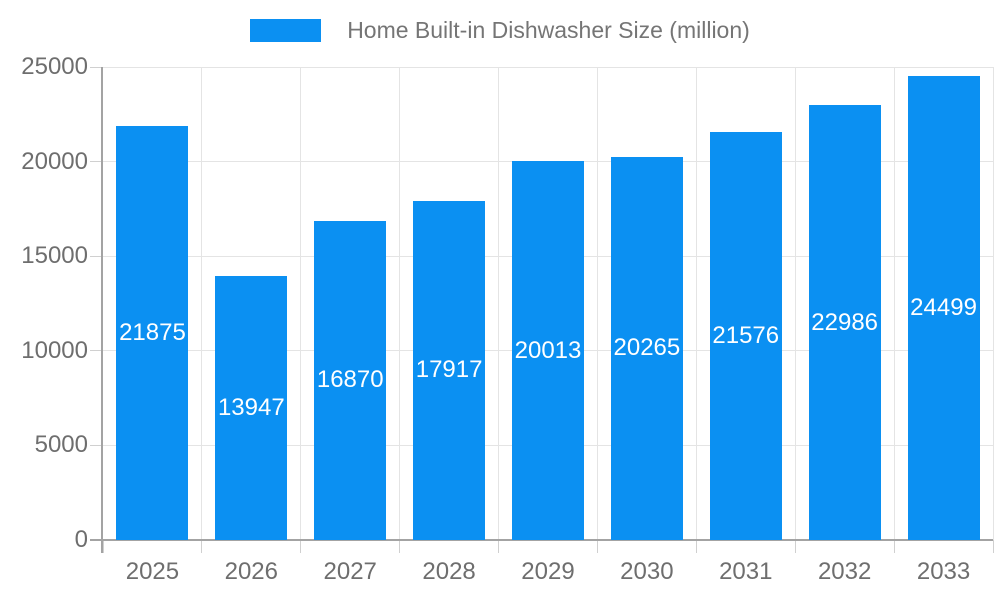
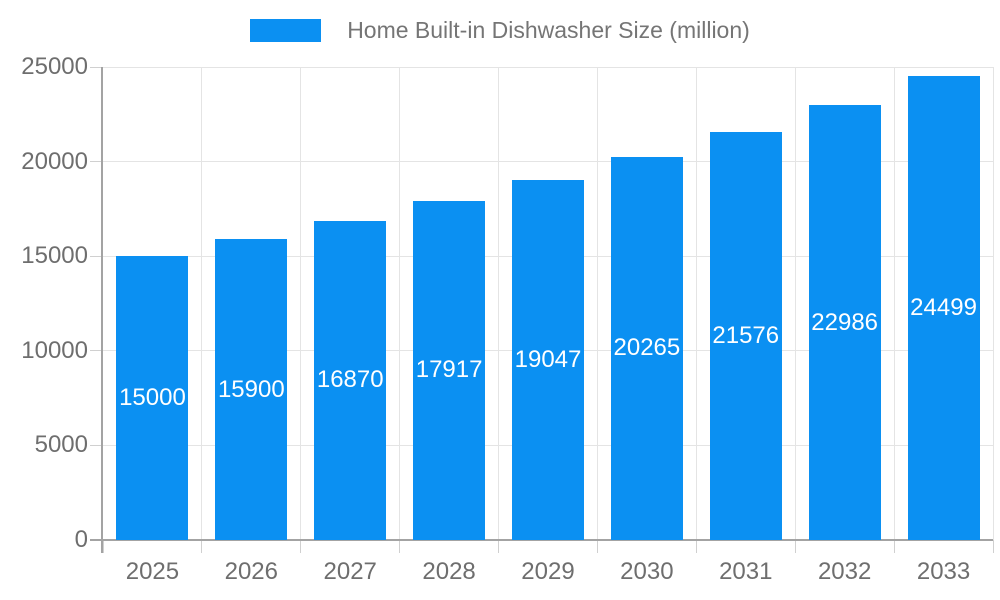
2025: 21875 -> 15000
2026: 13947 -> 15900
2029: 20013 -> 19047
